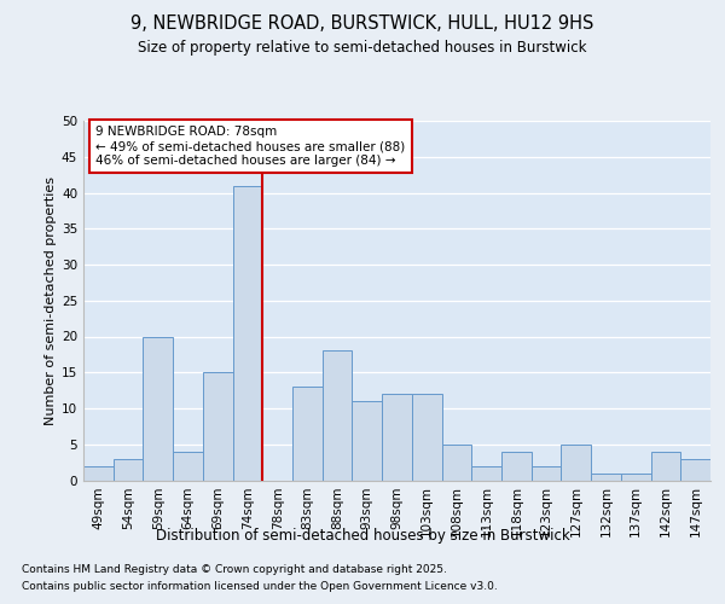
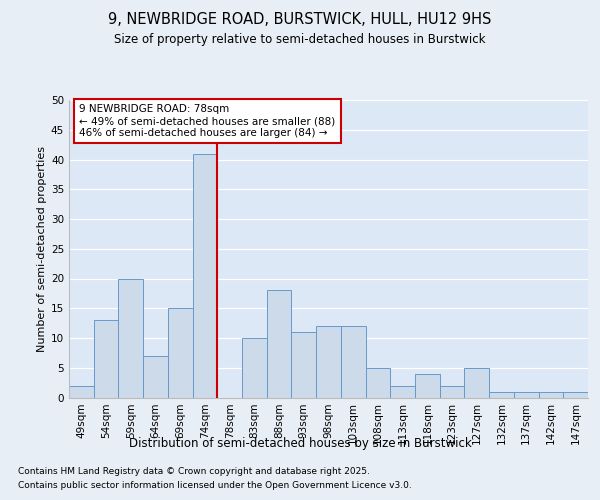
54sqm: 3 -> 13
64sqm: 4 -> 7
83sqm: 13 -> 10
142sqm: 4 -> 1
147sqm: 3 -> 1
